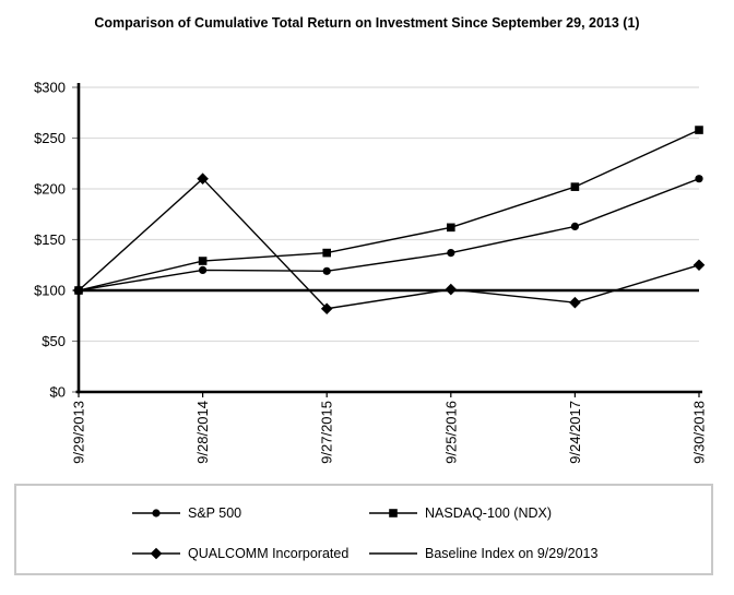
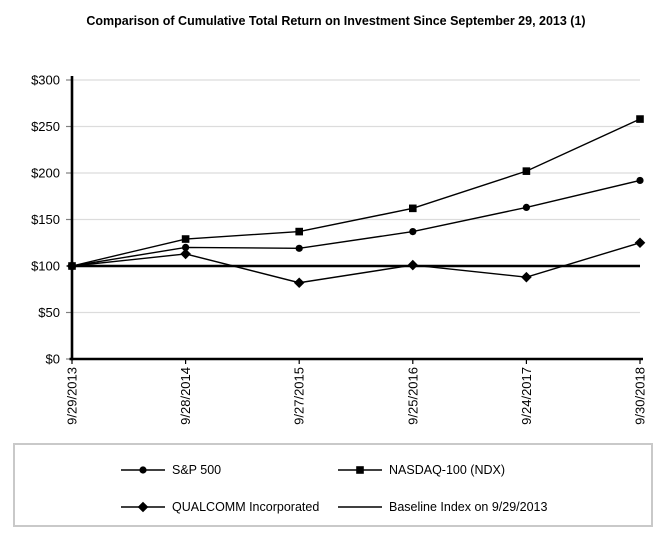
QUALCOMM Incorporated/9/28/2014: $210 -> $110
S&P 500/9/30/2018: $210 -> $190
